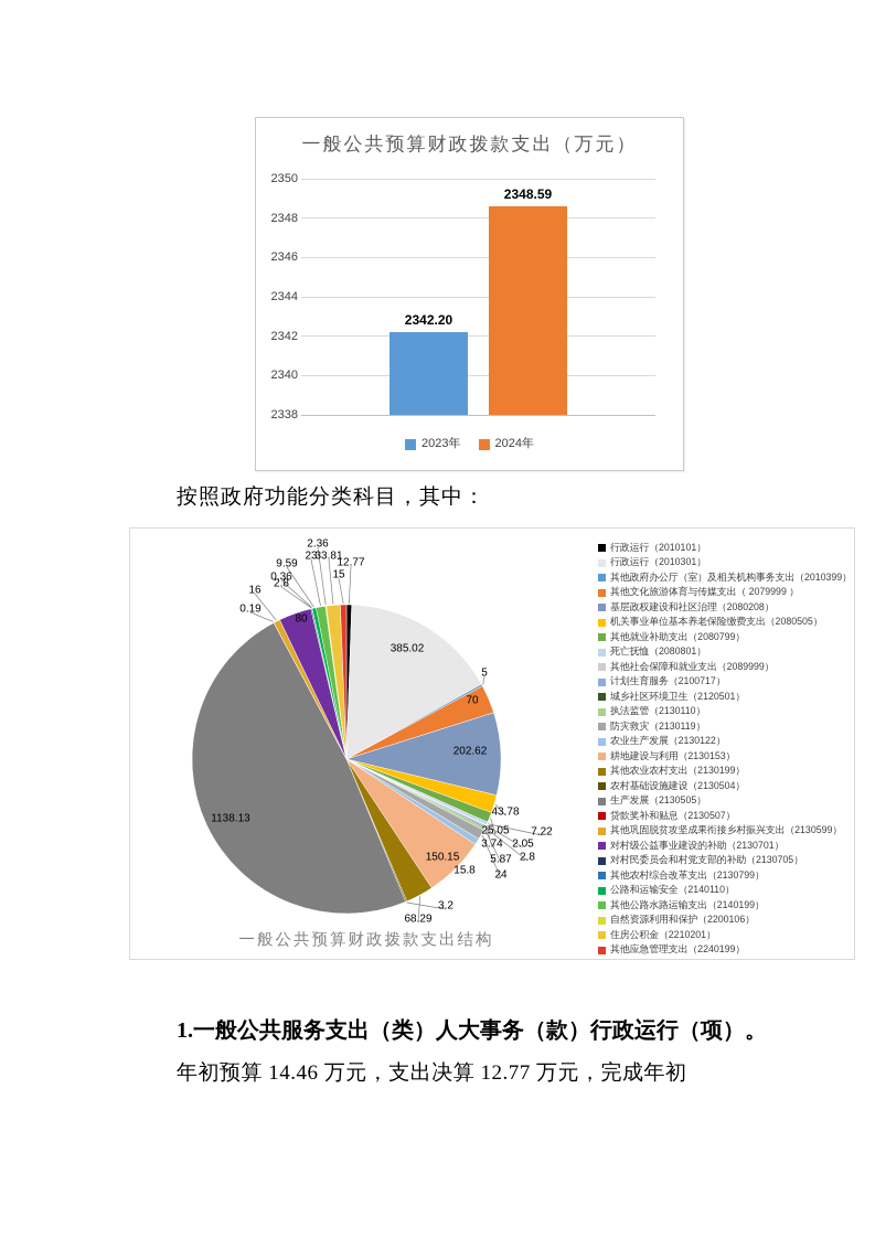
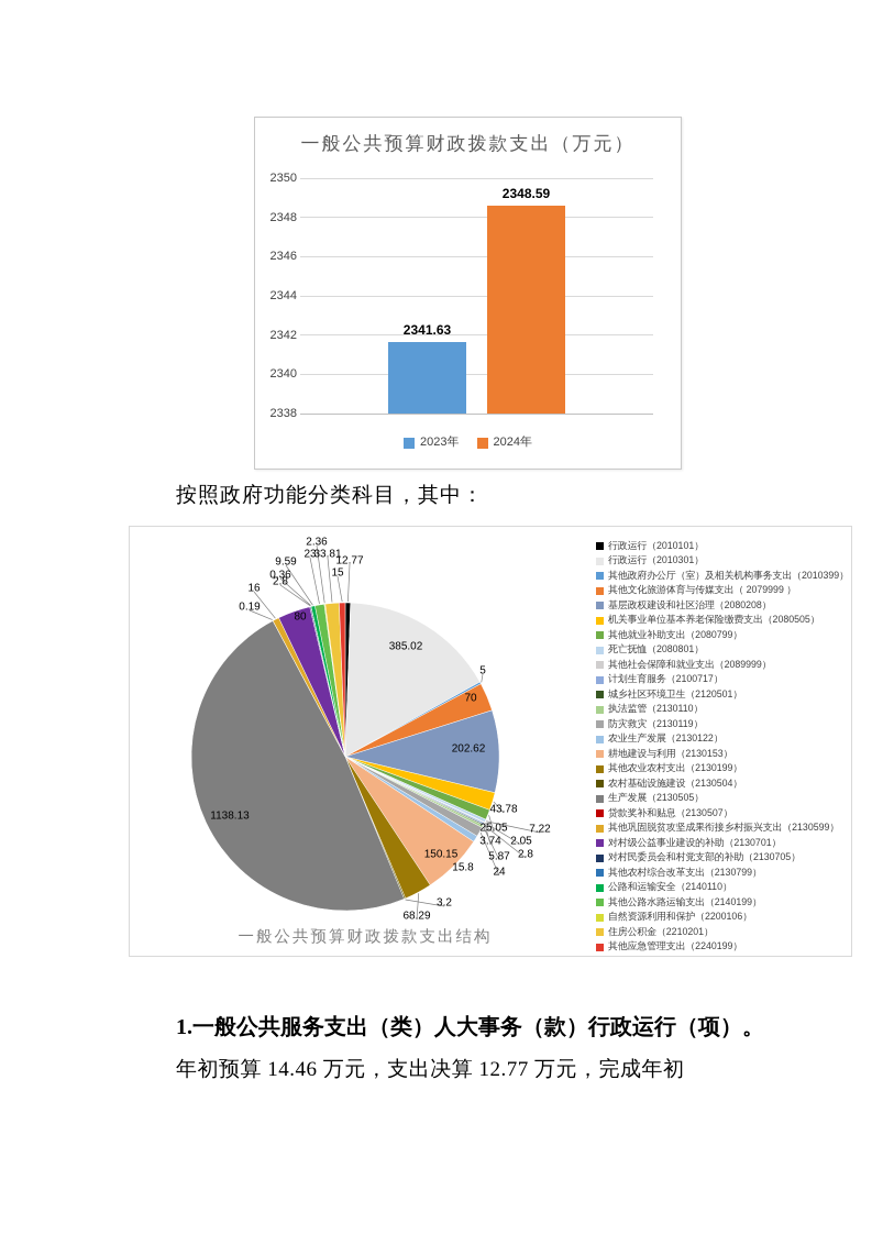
一般公共预算财政拨款支出（万元）/2023年: 2342.20 -> 2341.63
